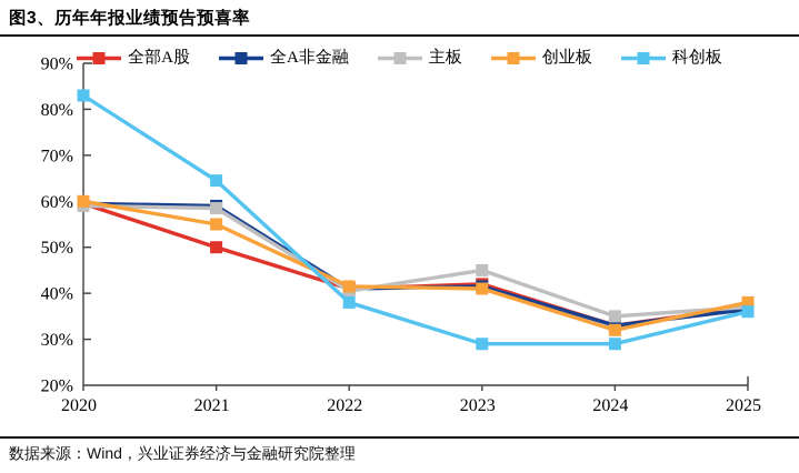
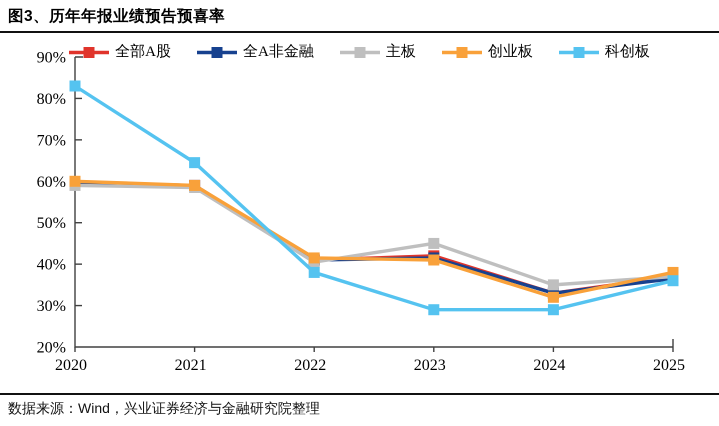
全部A股/2021: 50% -> 59%
创业板/2021: 55% -> 59%
